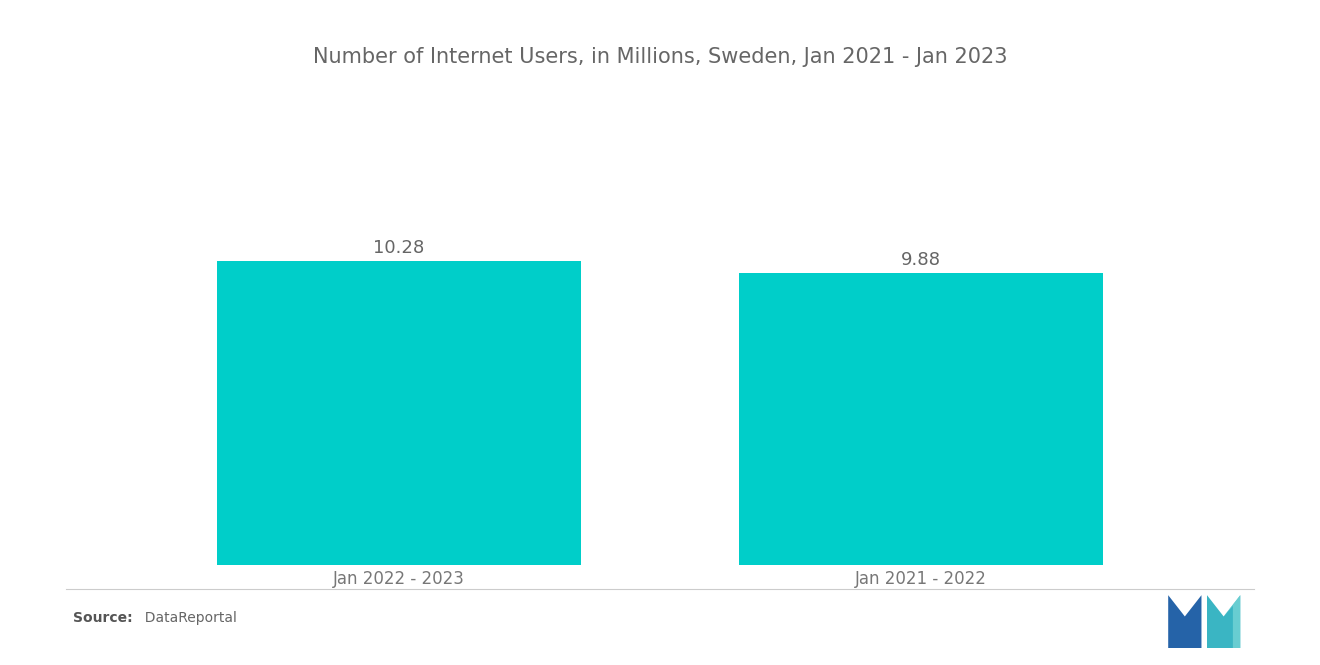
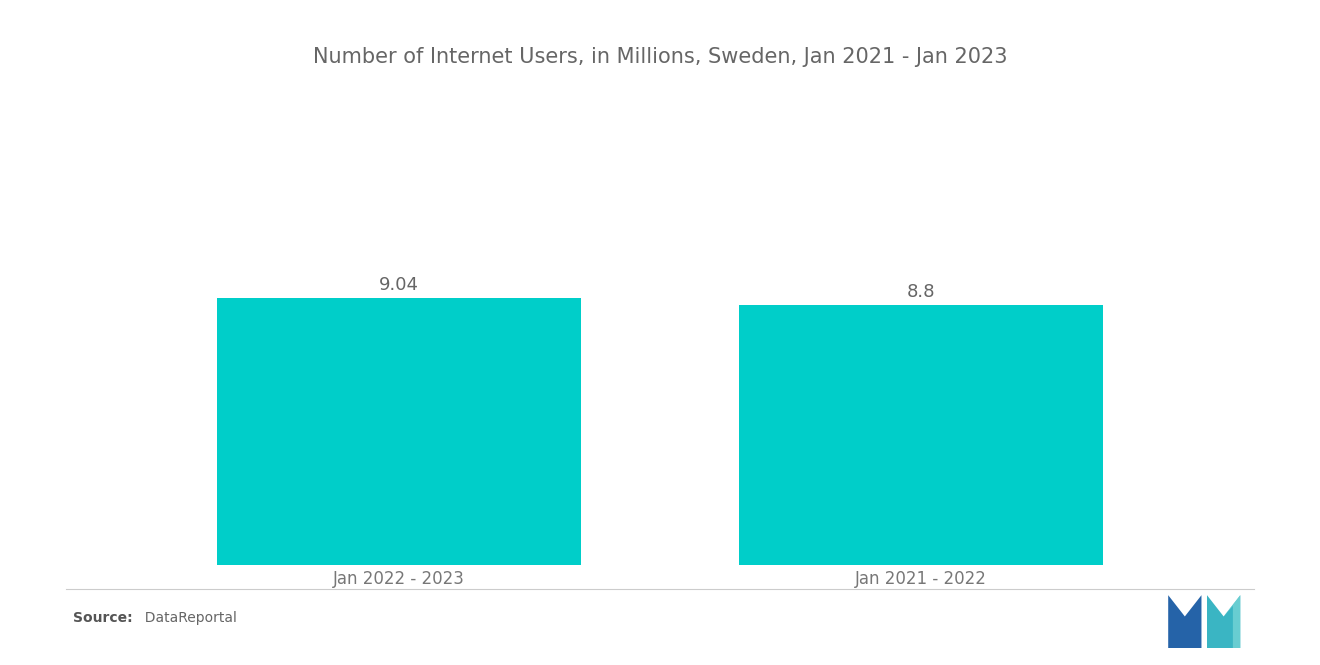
Jan 2022 - 2023: 10.28 -> 9.04
Jan 2021 - 2022: 9.88 -> 8.8
